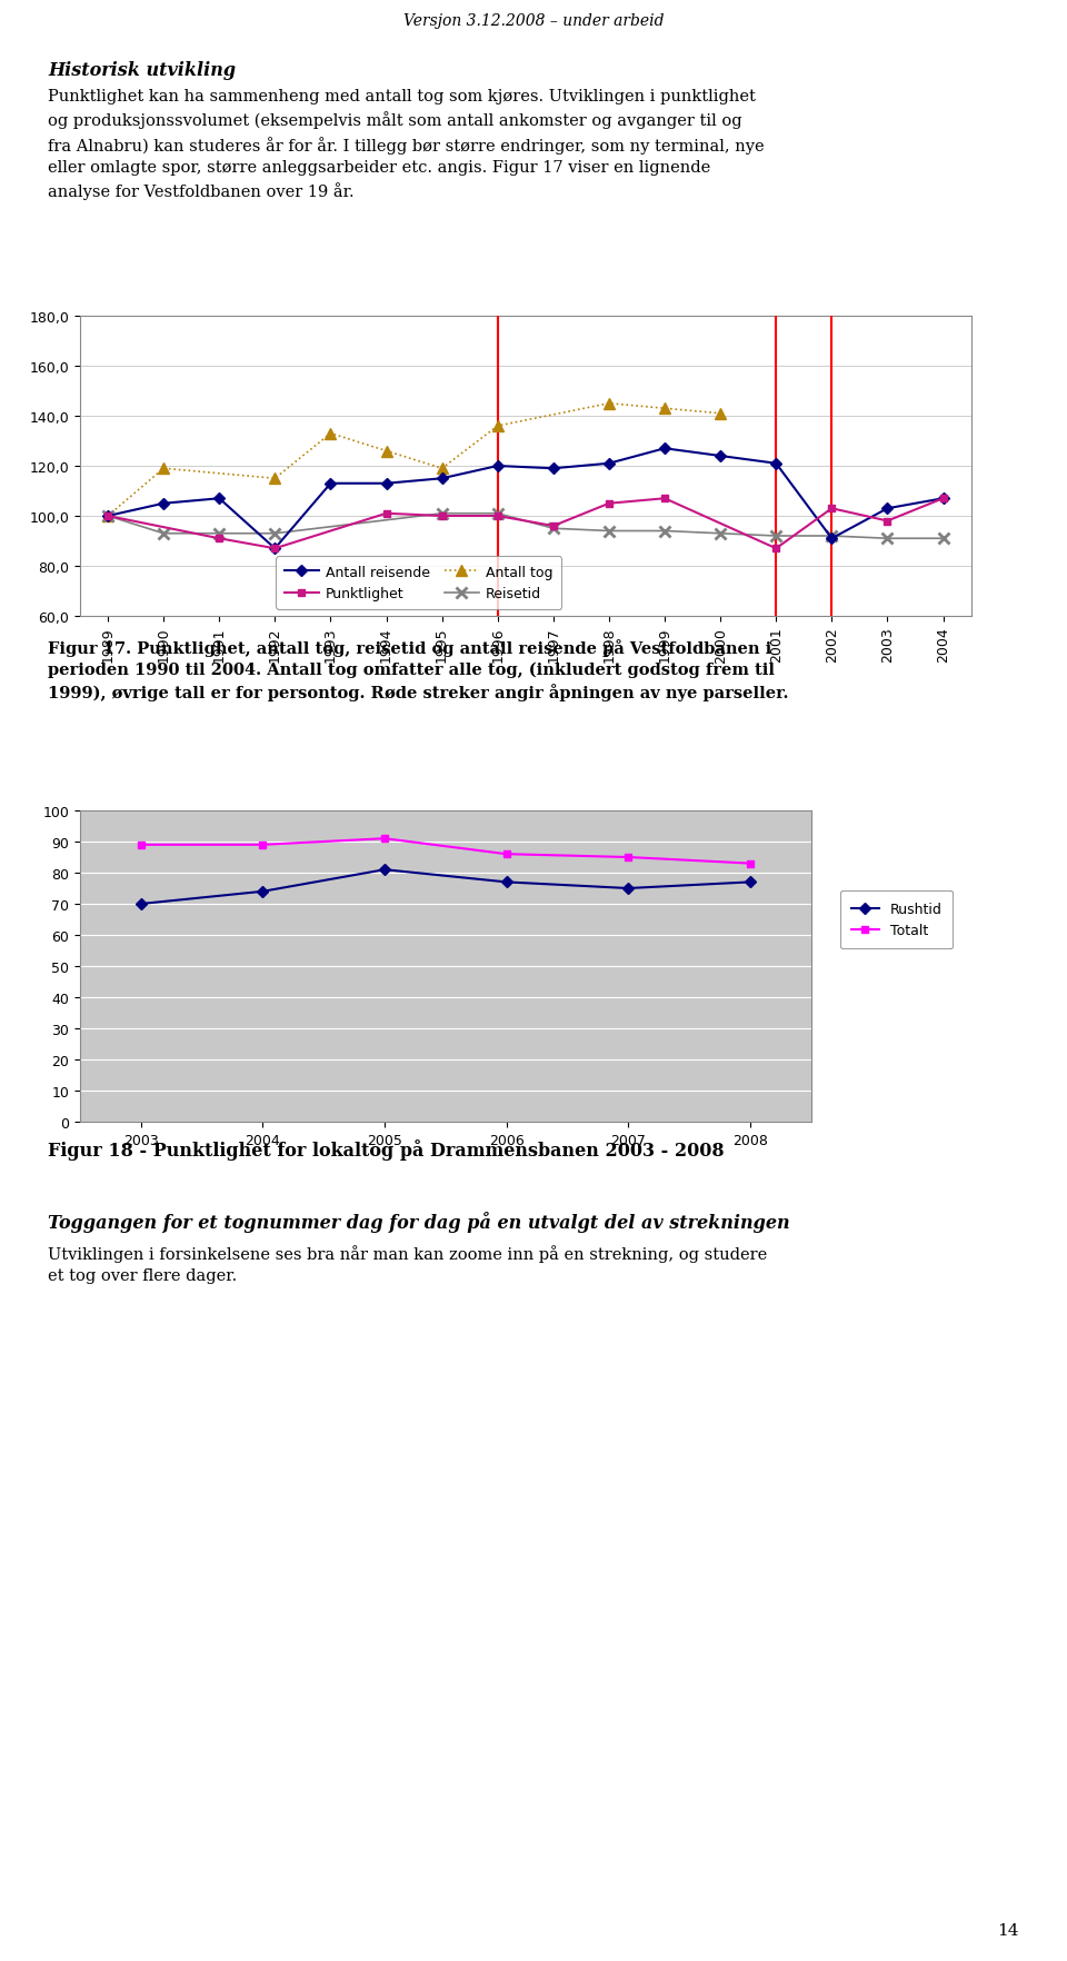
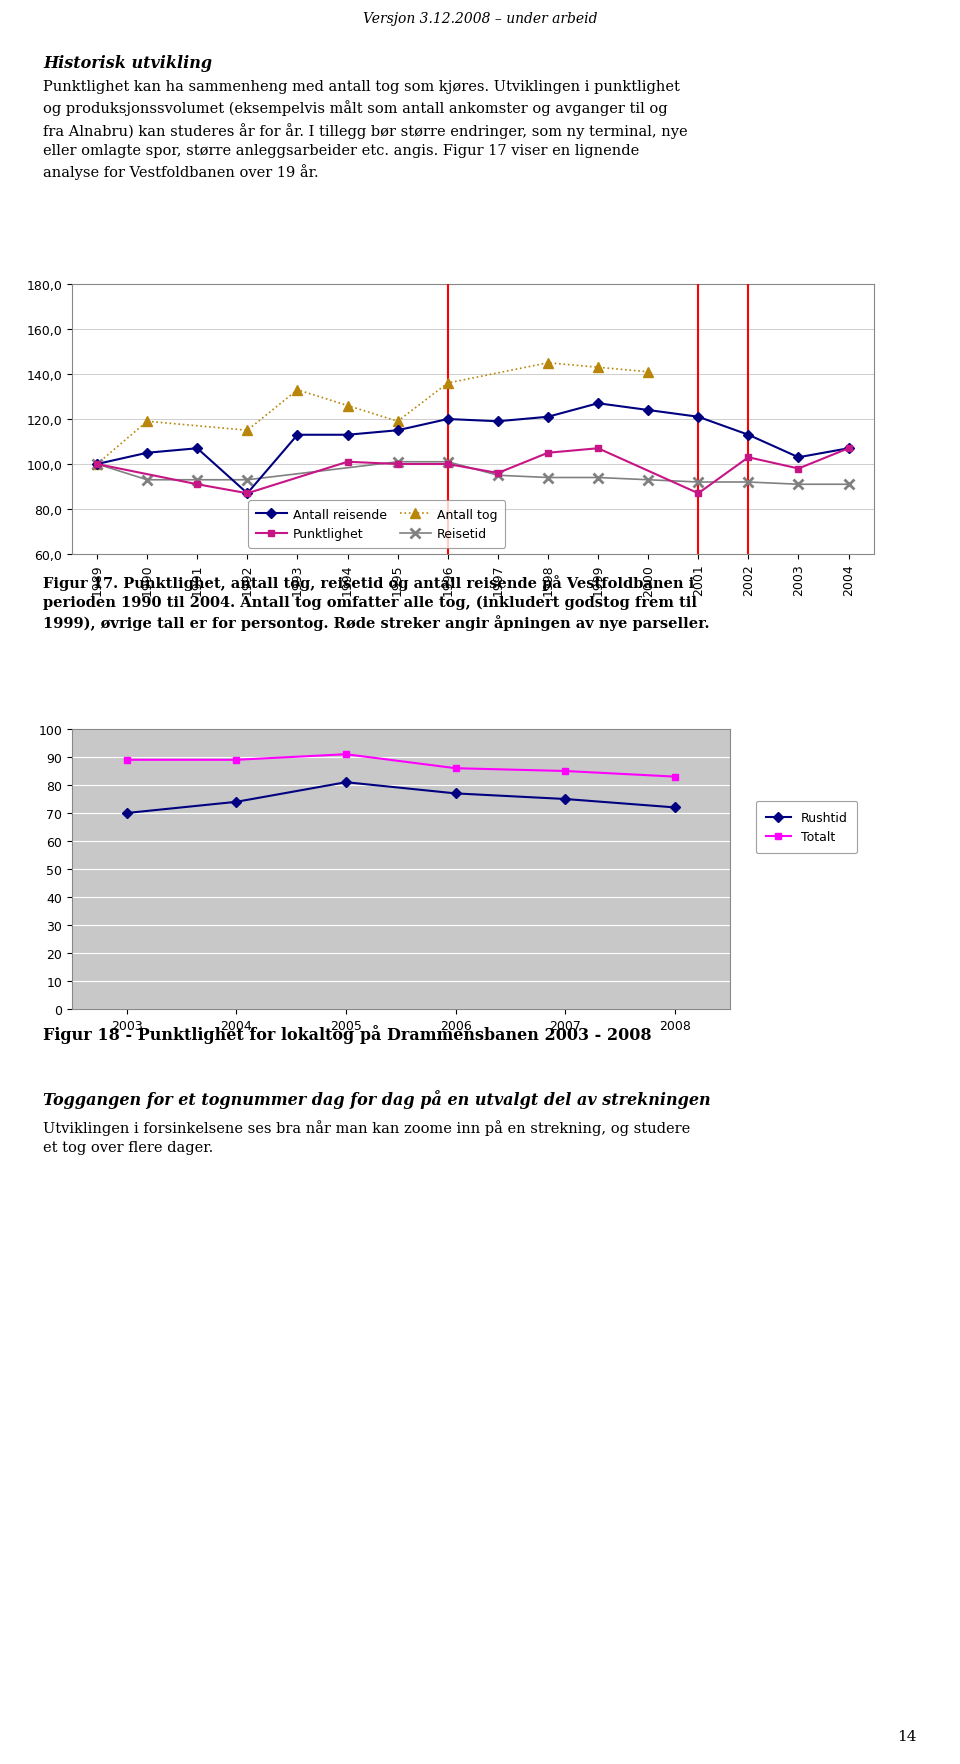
Antall reisende/2002: 91 -> 113
Rushtid/2008: 77 -> 72
